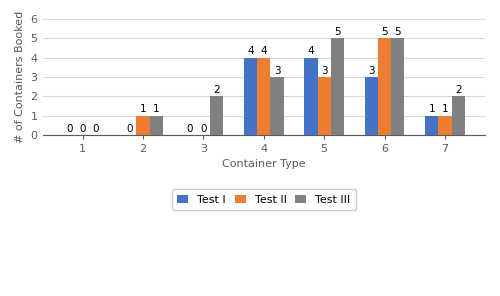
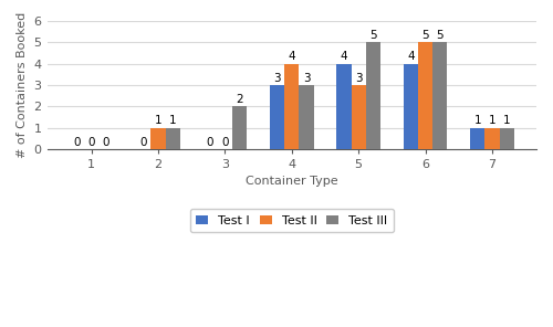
Test I/4: 4 -> 3
Test I/6: 3 -> 4
Test III/7: 2 -> 1
